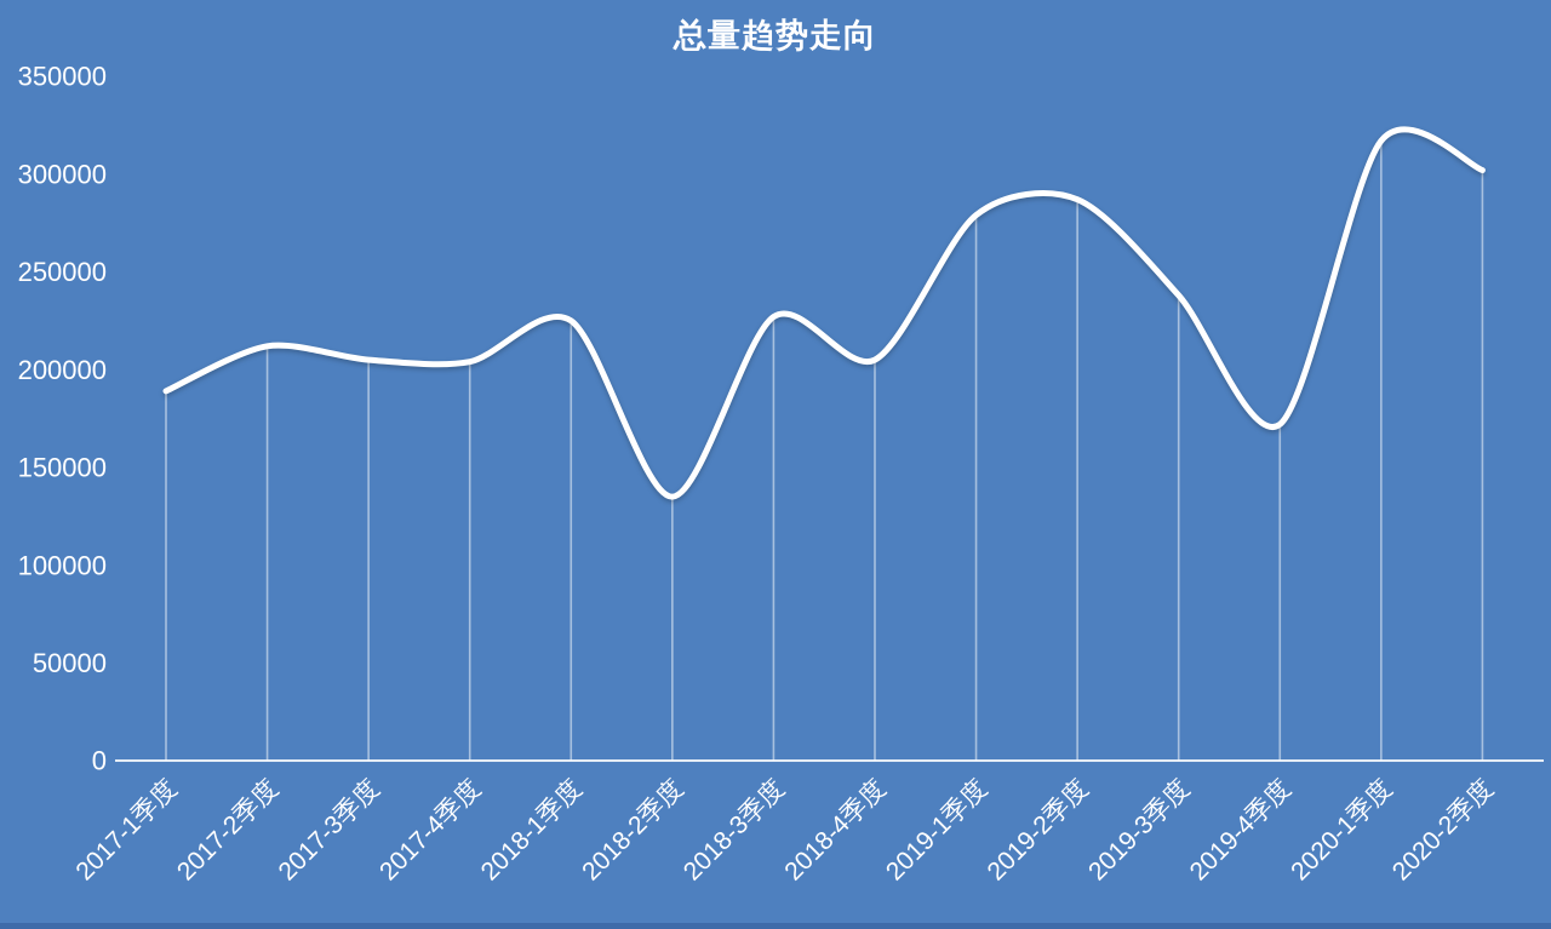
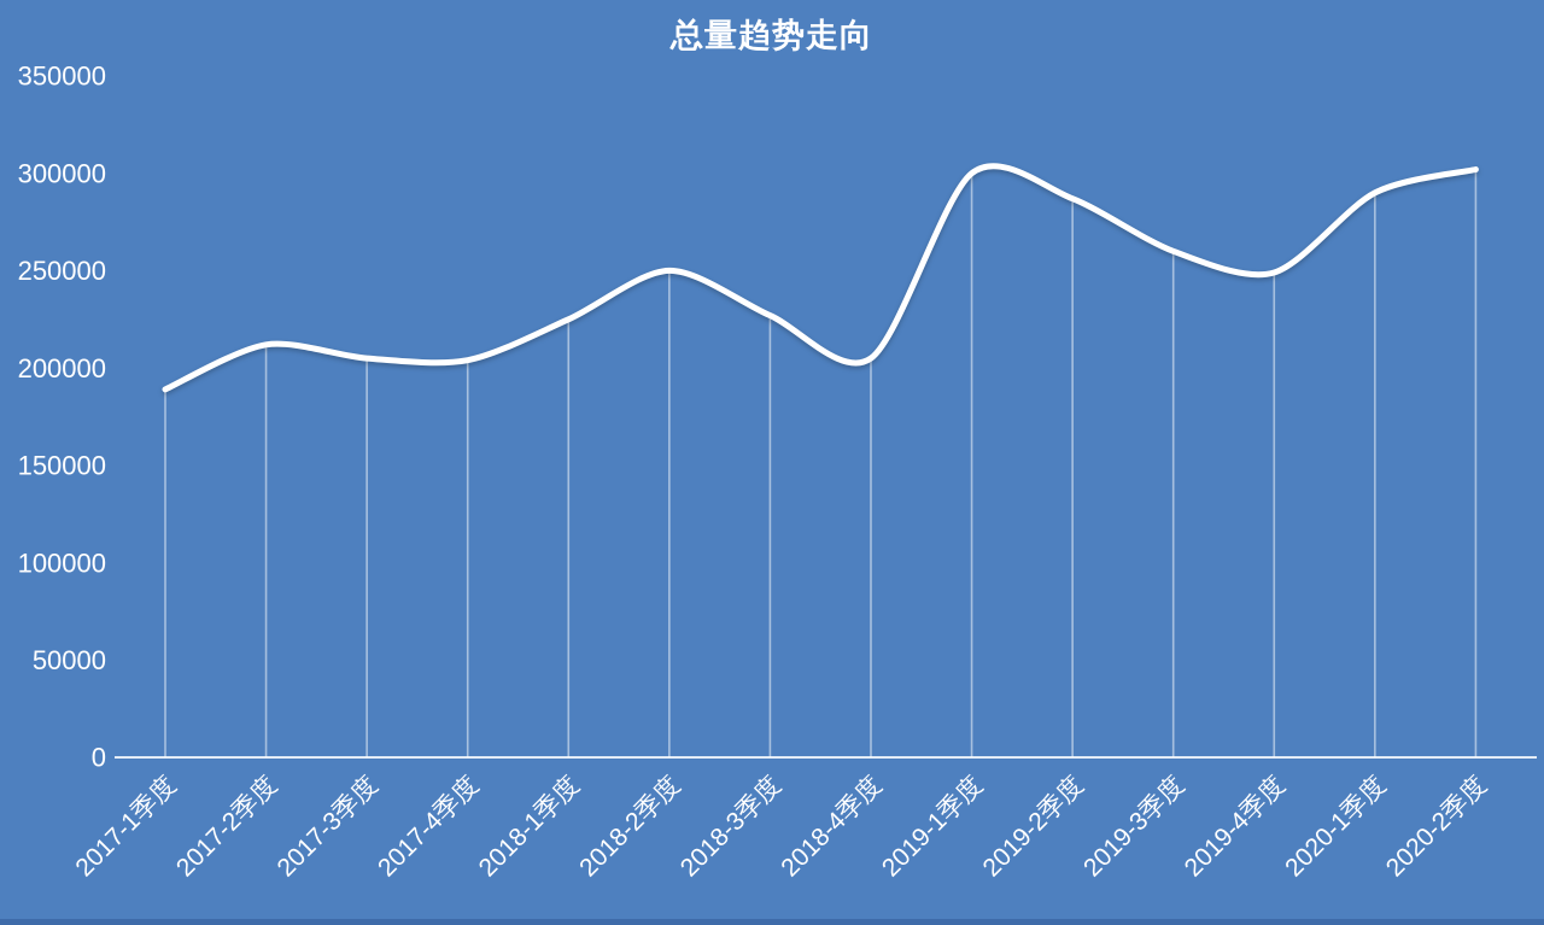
2018-2季度: 135000 -> 250000
2019-1季度: 279000 -> 300000
2019-3季度: 238000 -> 260000
2019-4季度: 172000 -> 249000
2020-1季度: 317000 -> 290000
